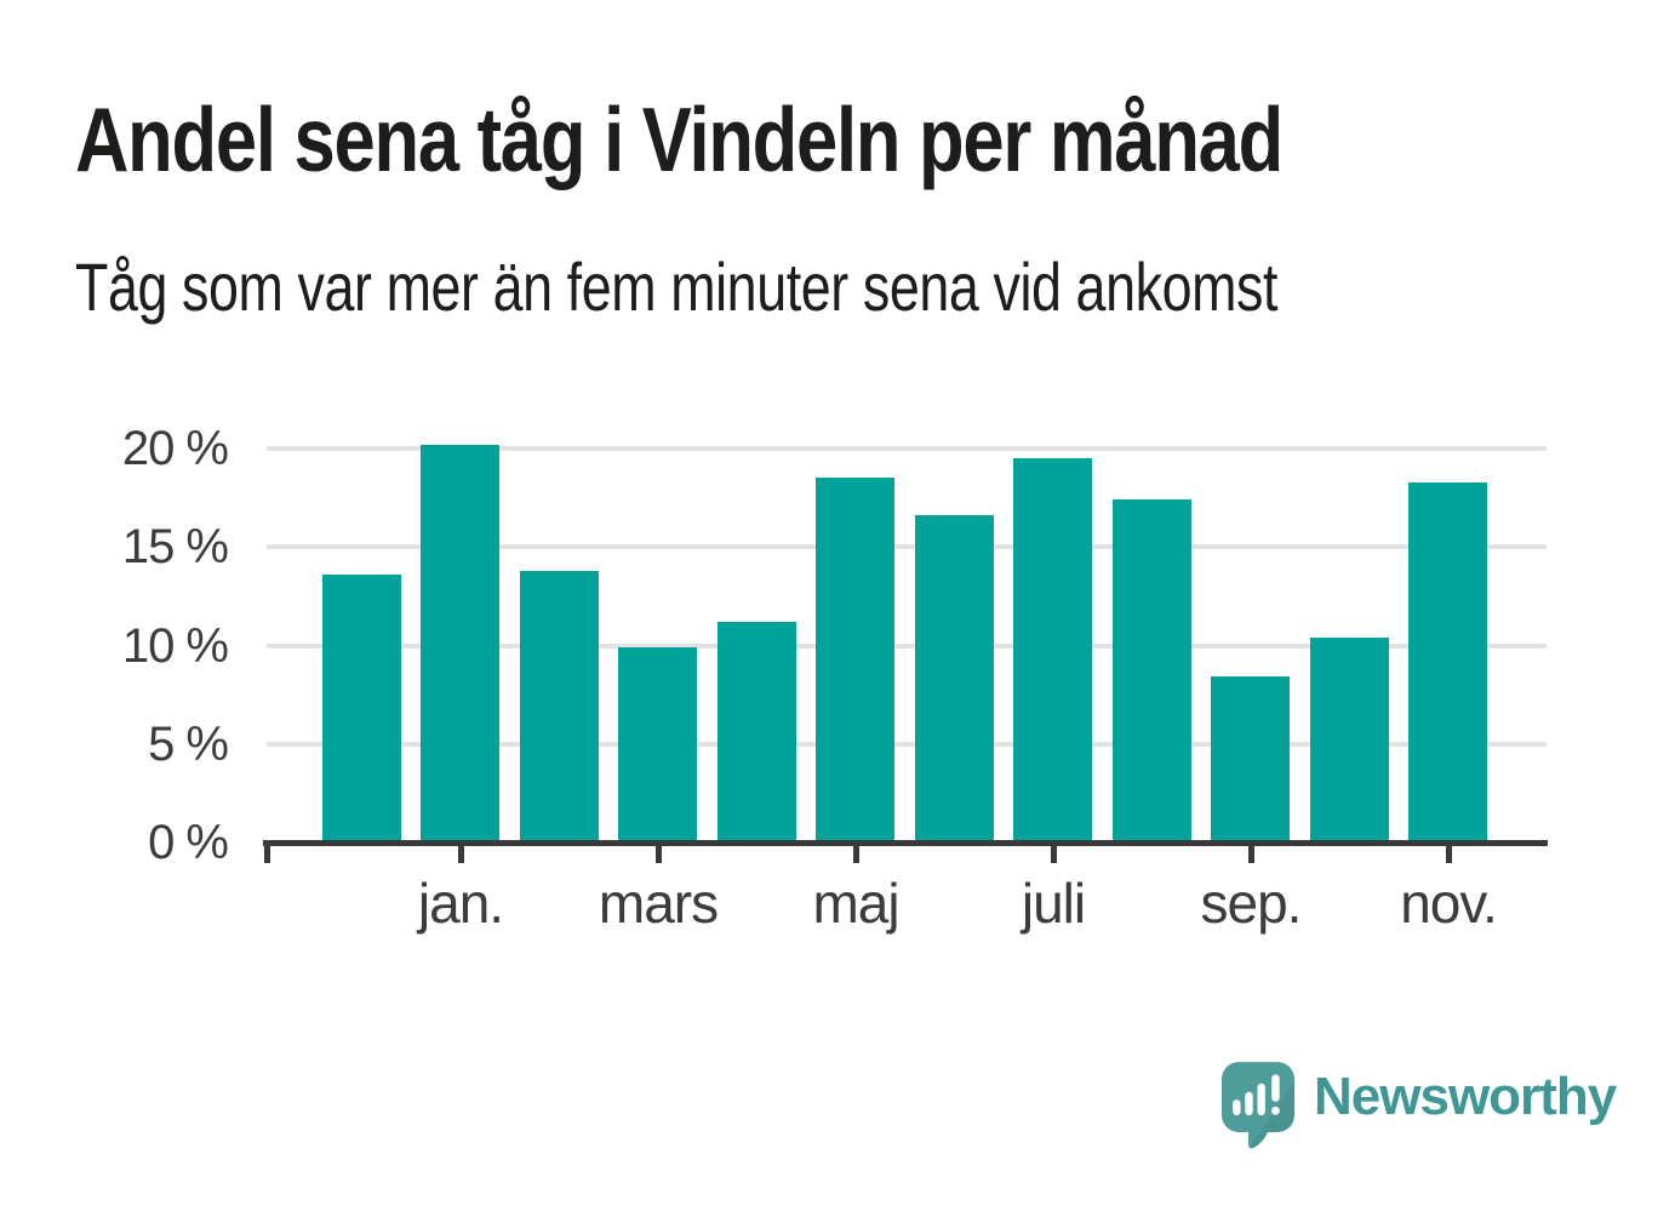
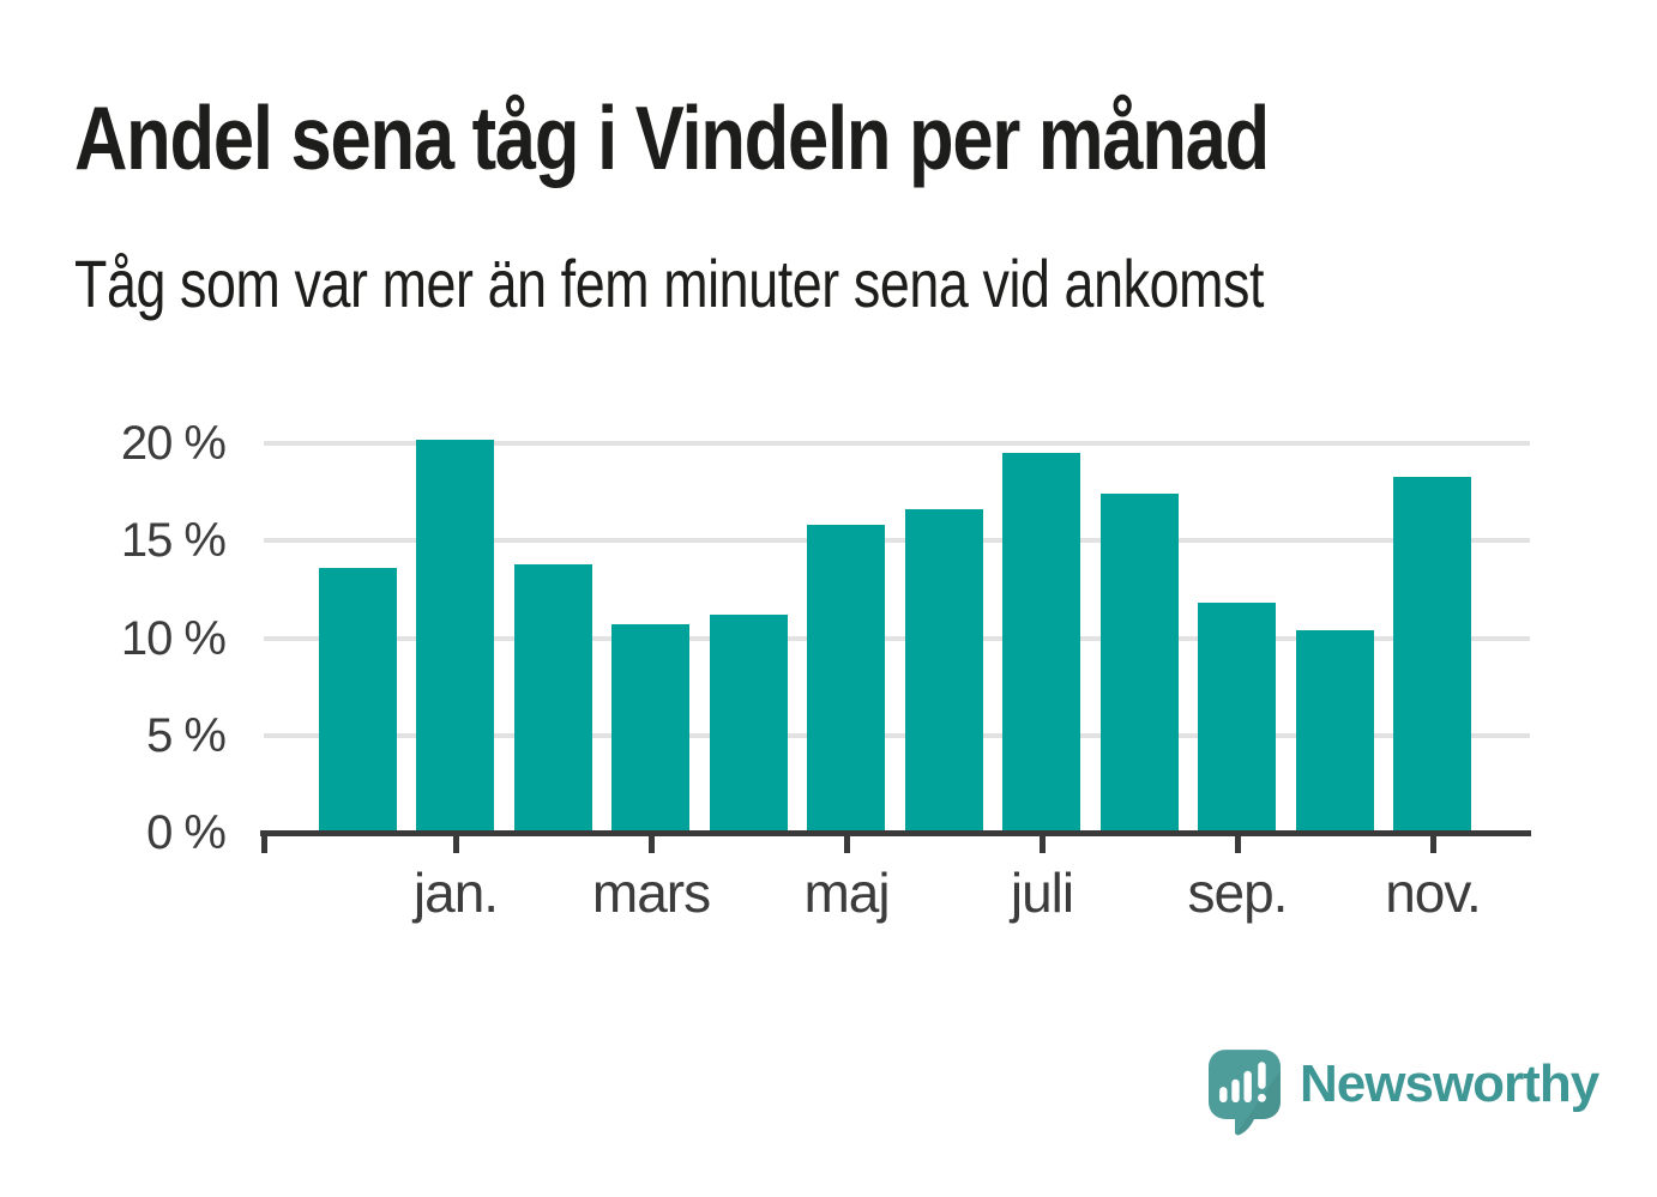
mars: 9.9% -> 10.7%
maj: 18.5% -> 15.8%
sep.: 8.4% -> 11.8%
